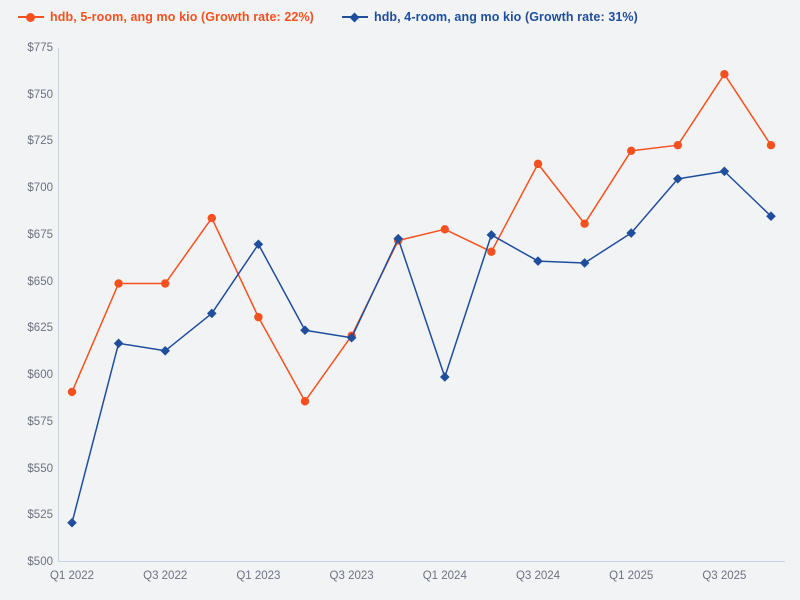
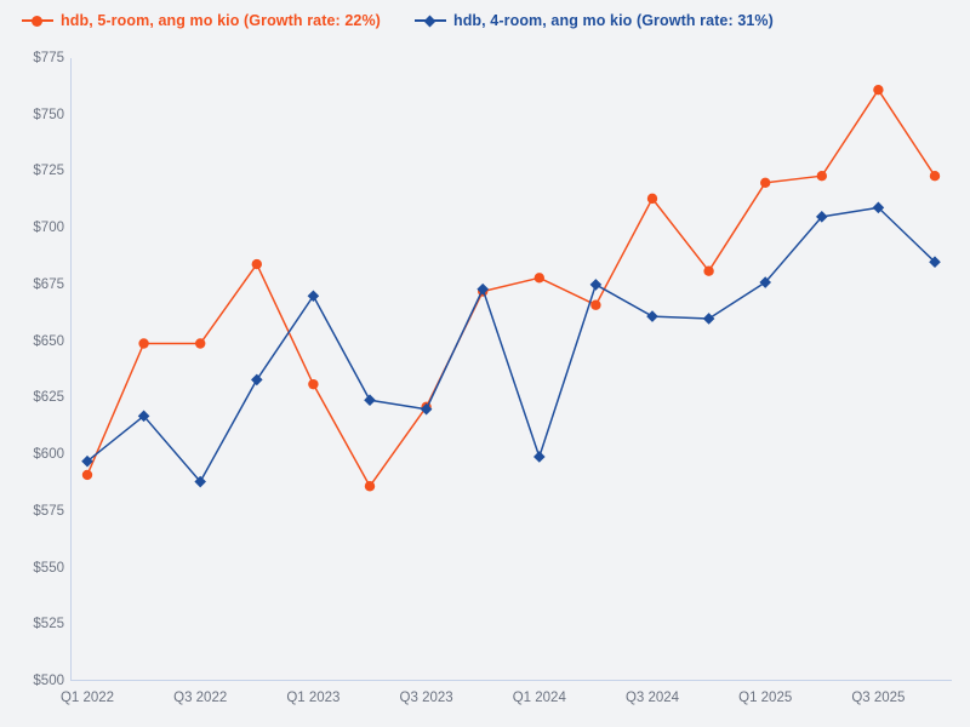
hdb, 4-room, ang mo kio (Growth rate: 31%)/Q1 2022: $521 -> $597
hdb, 4-room, ang mo kio (Growth rate: 31%)/Q3 2022: $613 -> $588
